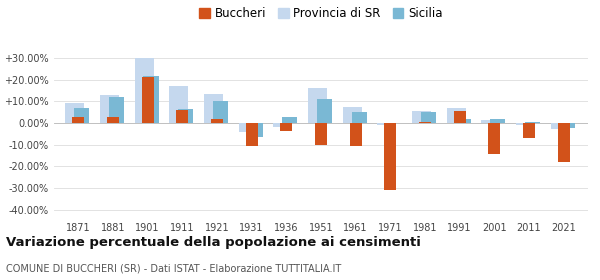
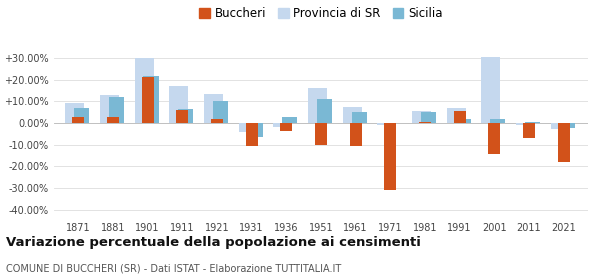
Provincia di SR/2001: 1.5% -> 30.5%
